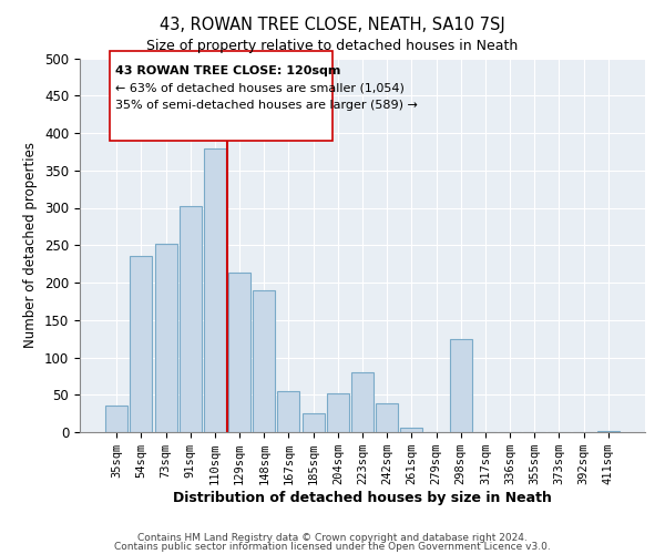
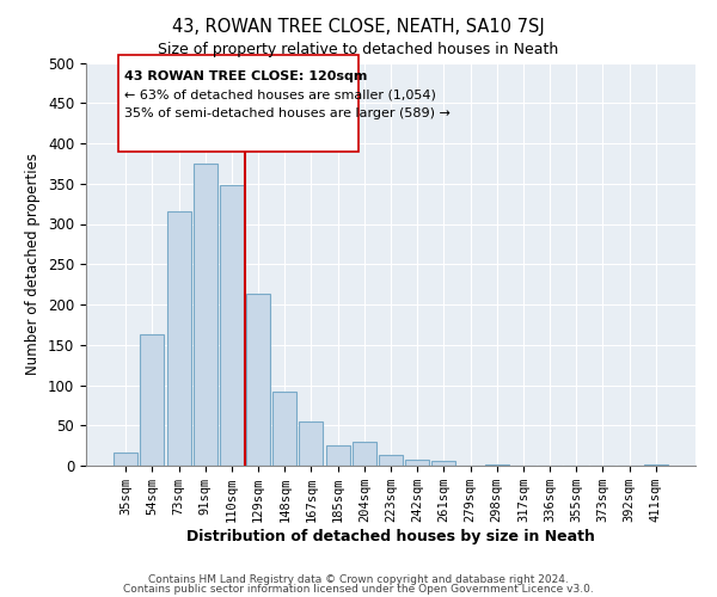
35sqm: 36 -> 17
54sqm: 236 -> 163
73sqm: 252 -> 315
91sqm: 302 -> 375
110sqm: 380 -> 348
148sqm: 190 -> 92
204sqm: 52 -> 29
223sqm: 80 -> 14
242sqm: 38 -> 8
298sqm: 124 -> 1
